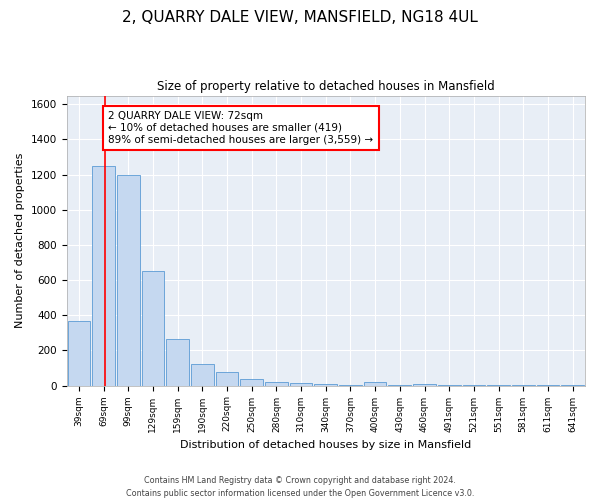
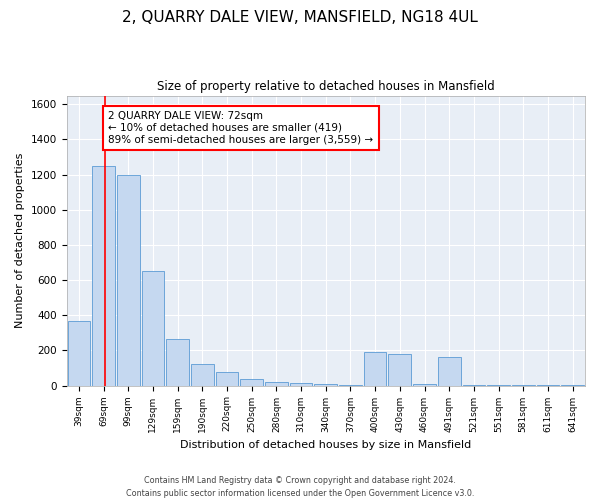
400sqm: 20 -> 190
430sqm: 0 -> 180
491sqm: 0 -> 160
